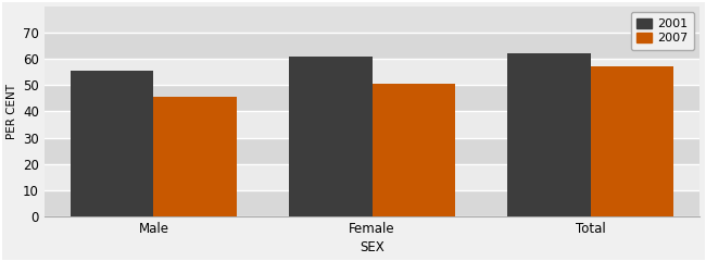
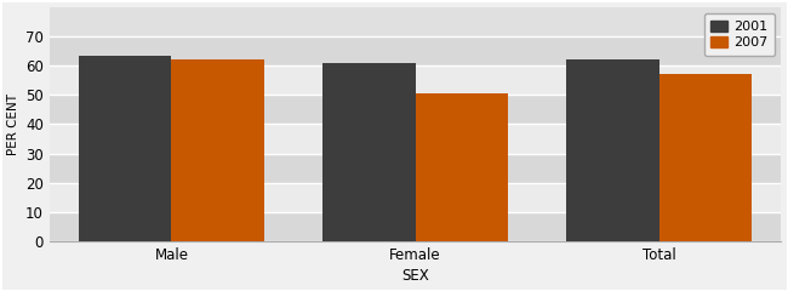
2001/Male: 55.5 -> 63.5
2007/Male: 45.5 -> 62.0
